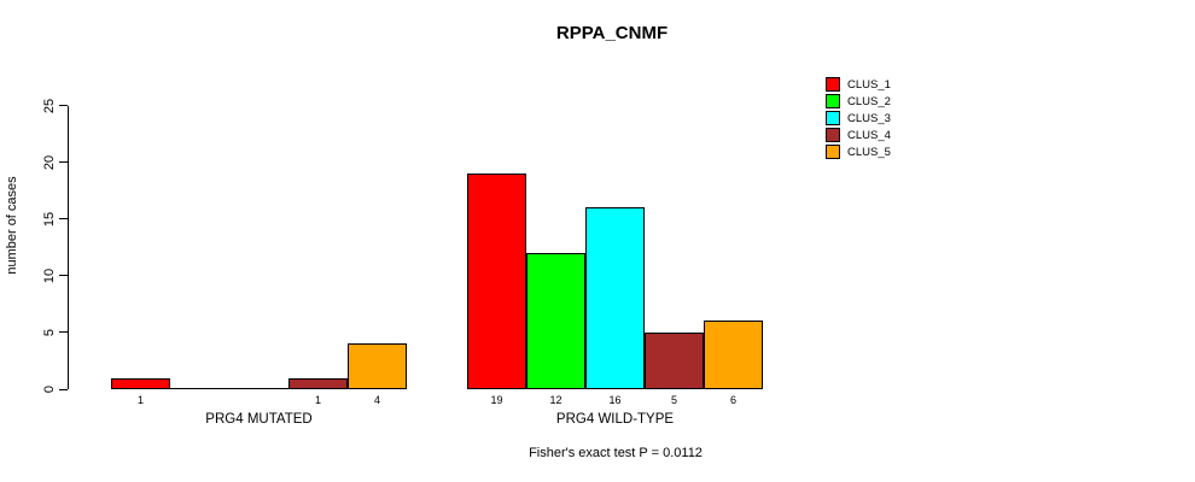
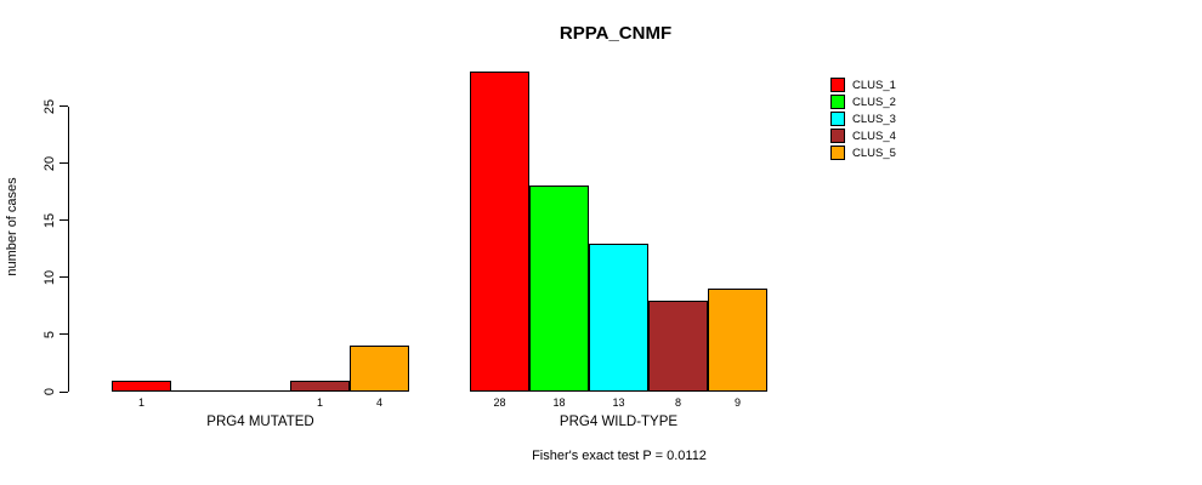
CLUS_1/PRG4 WILD-TYPE: 19 -> 28
CLUS_2/PRG4 WILD-TYPE: 12 -> 18
CLUS_3/PRG4 WILD-TYPE: 16 -> 13
CLUS_4/PRG4 WILD-TYPE: 5 -> 8
CLUS_5/PRG4 WILD-TYPE: 6 -> 9
